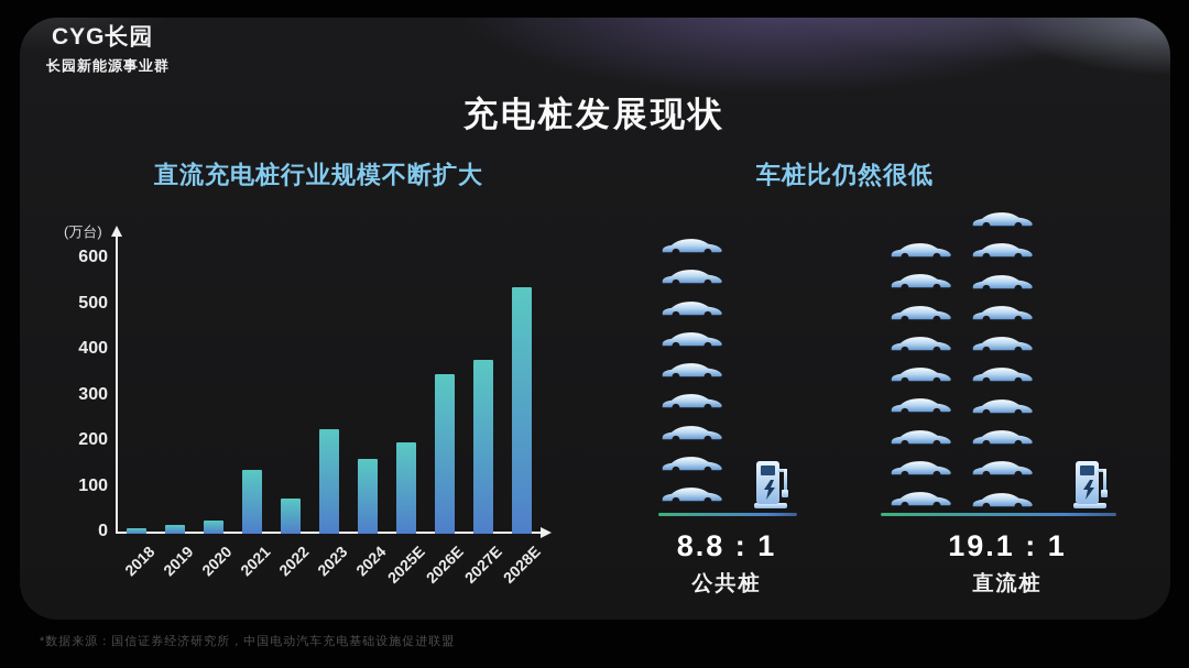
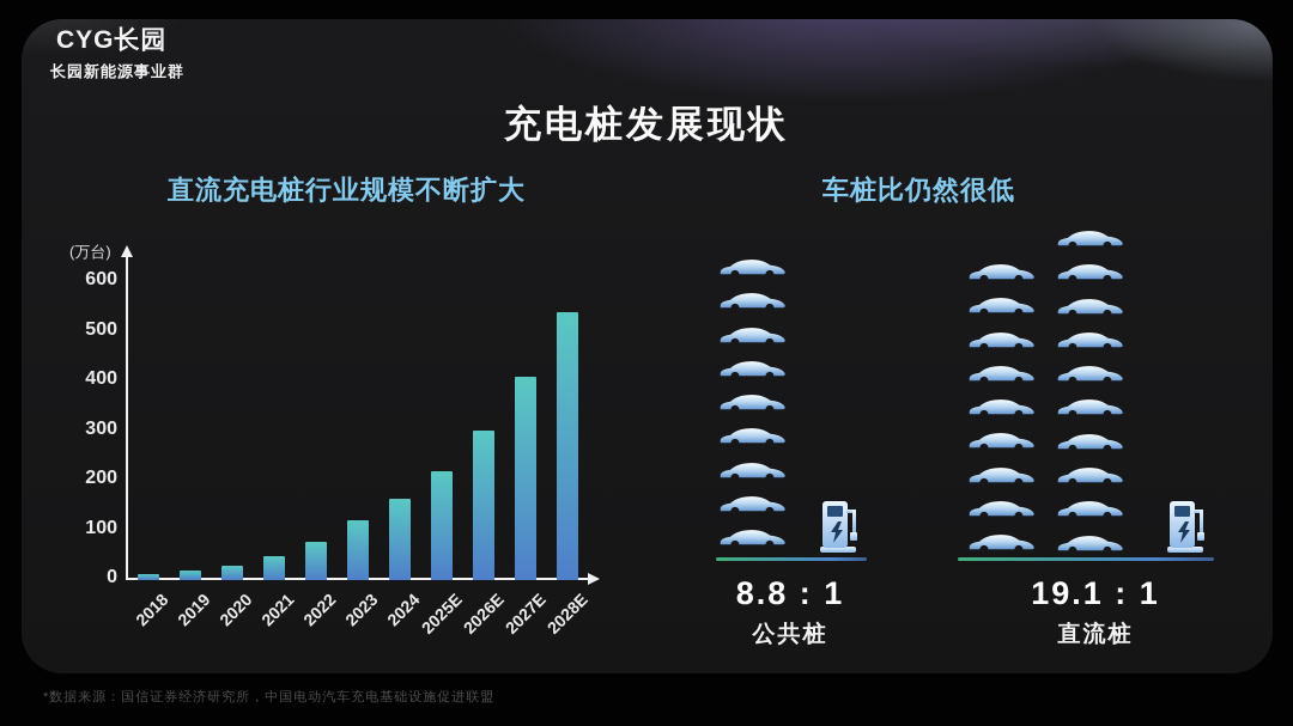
2021: 140 -> 50
2023: 230 -> 120
2025E: 200 -> 220
2026E: 350 -> 300
2027E: 380 -> 410
